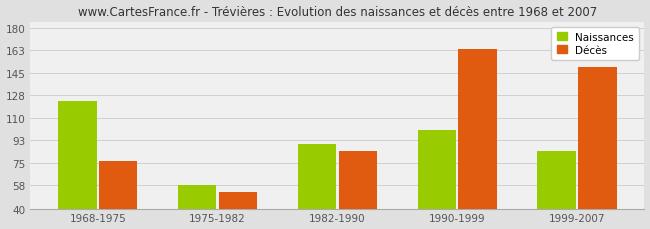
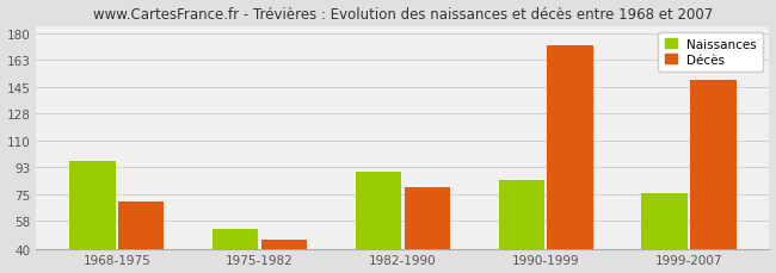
Naissances/1968-1975: 123 -> 97
Décès/1968-1975: 77 -> 71
Naissances/1975-1982: 58 -> 53
Décès/1975-1982: 53 -> 46
Décès/1982-1990: 85 -> 80
Naissances/1990-1999: 101 -> 85
Décès/1990-1999: 164 -> 172
Naissances/1999-2007: 85 -> 76
